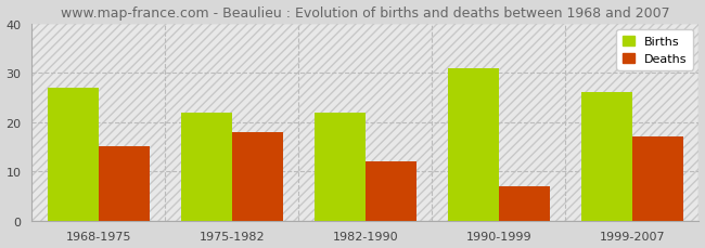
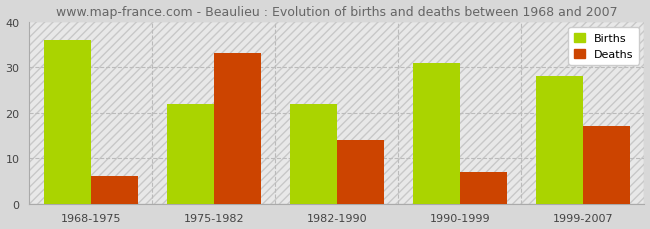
Births/1968-1975: 27 -> 36
Deaths/1968-1975: 15 -> 6
Deaths/1975-1982: 18 -> 33
Deaths/1982-1990: 12 -> 14
Births/1999-2007: 26 -> 28
